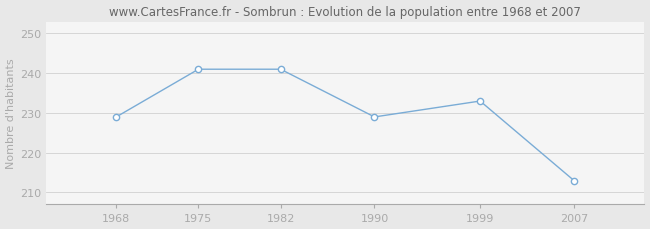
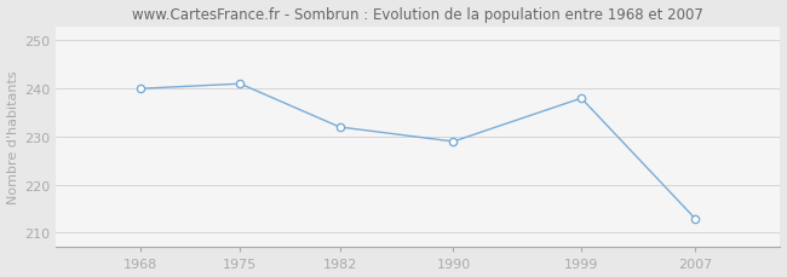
1968: 229 -> 240
1982: 241 -> 232
1999: 233 -> 238
